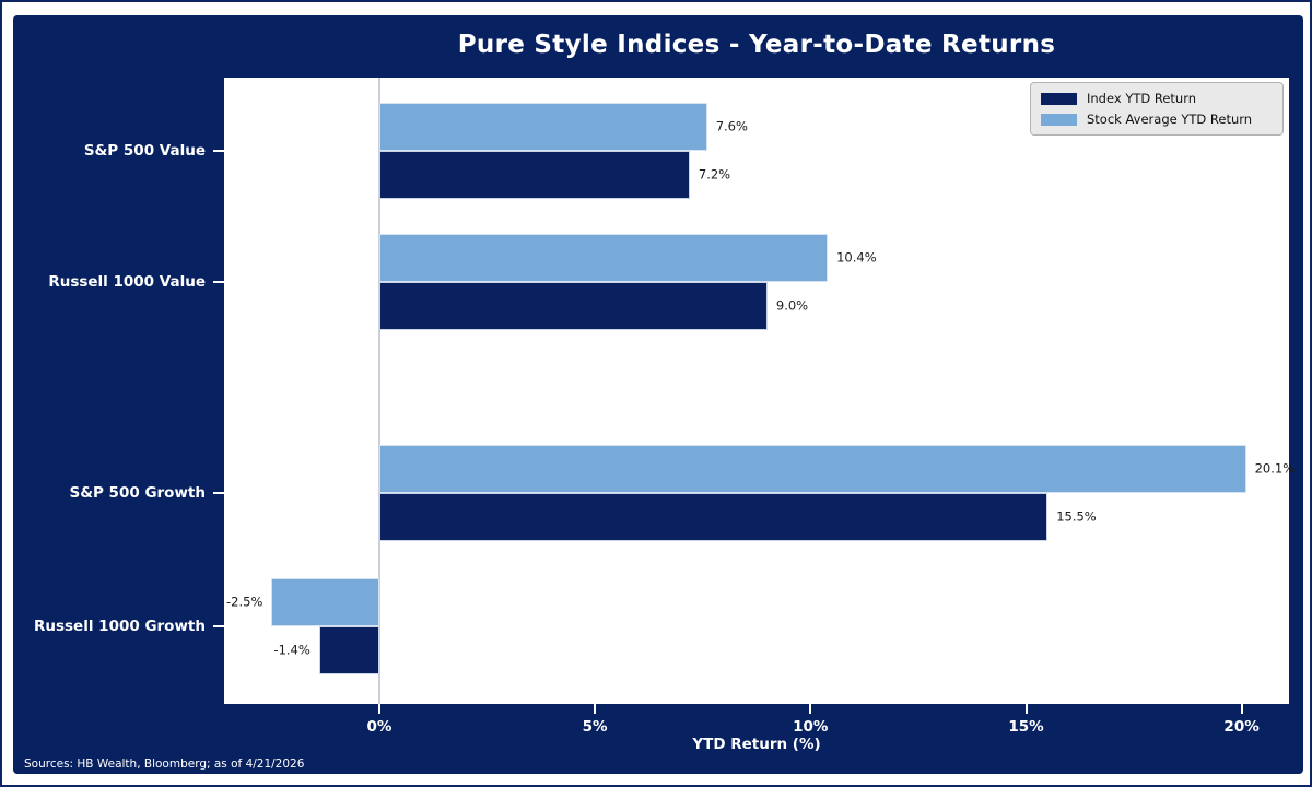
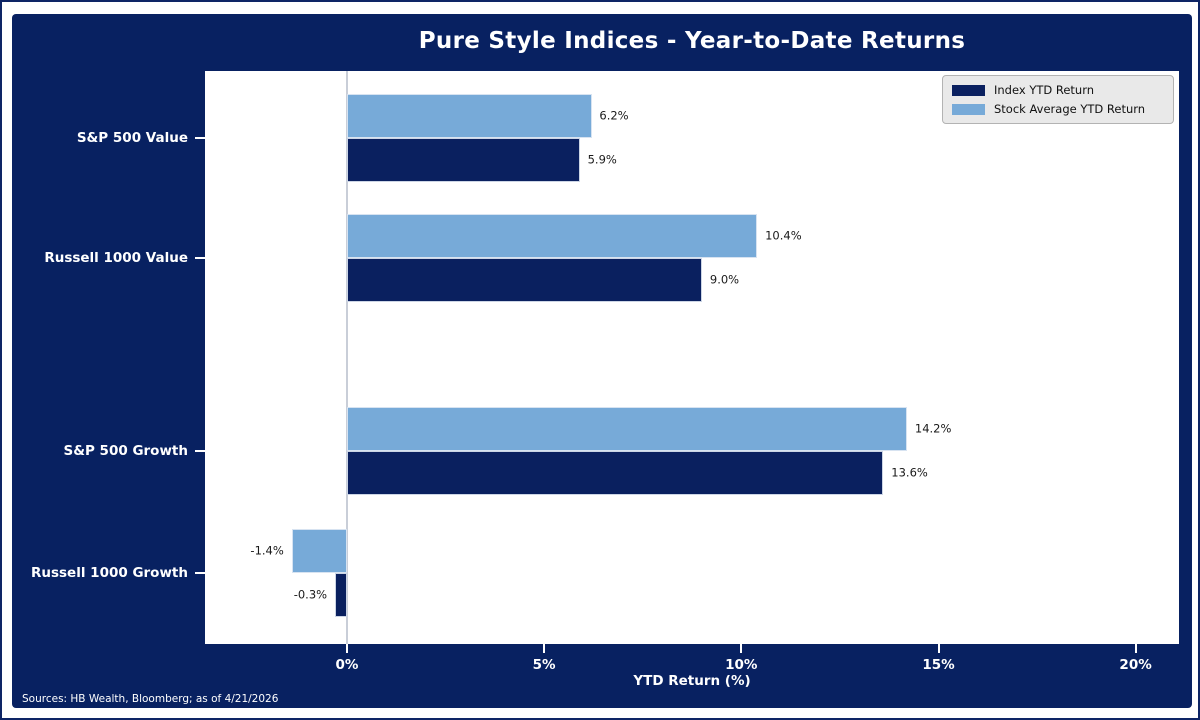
Index YTD Return/S&P 500 Value: 7.2% -> 5.9%
Stock Average YTD Return/S&P 500 Value: 7.6% -> 6.2%
Index YTD Return/S&P 500 Growth: 15.5% -> 13.6%
Stock Average YTD Return/S&P 500 Growth: 20.1% -> 14.2%
Index YTD Return/Russell 1000 Growth: -1.4% -> -0.3%
Stock Average YTD Return/Russell 1000 Growth: -2.5% -> -1.4%
